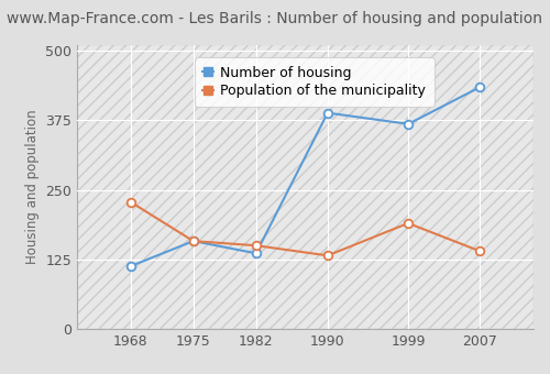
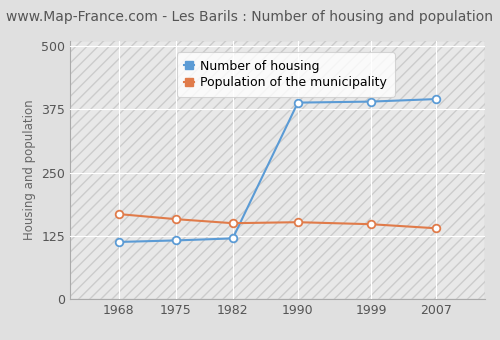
Population of the municipality/1968: 228 -> 168
Number of housing/1975: 158 -> 116
Number of housing/1982: 136 -> 120
Population of the municipality/1990: 132 -> 152
Number of housing/1999: 368 -> 390
Population of the municipality/1999: 190 -> 148
Number of housing/2007: 434 -> 395
